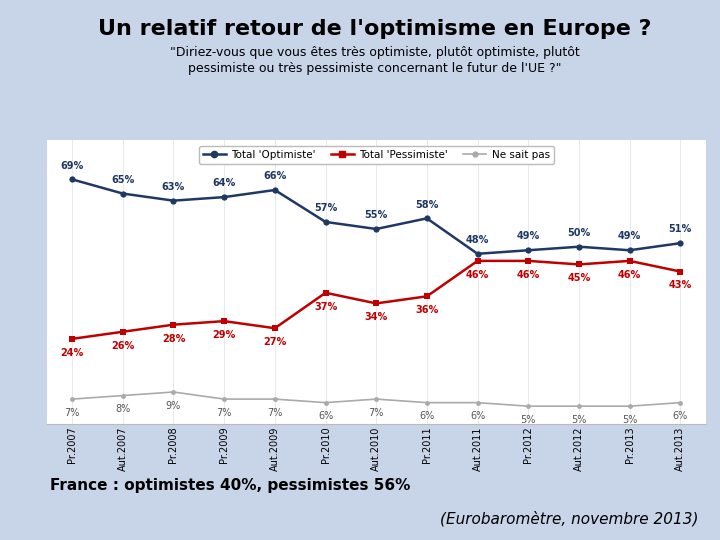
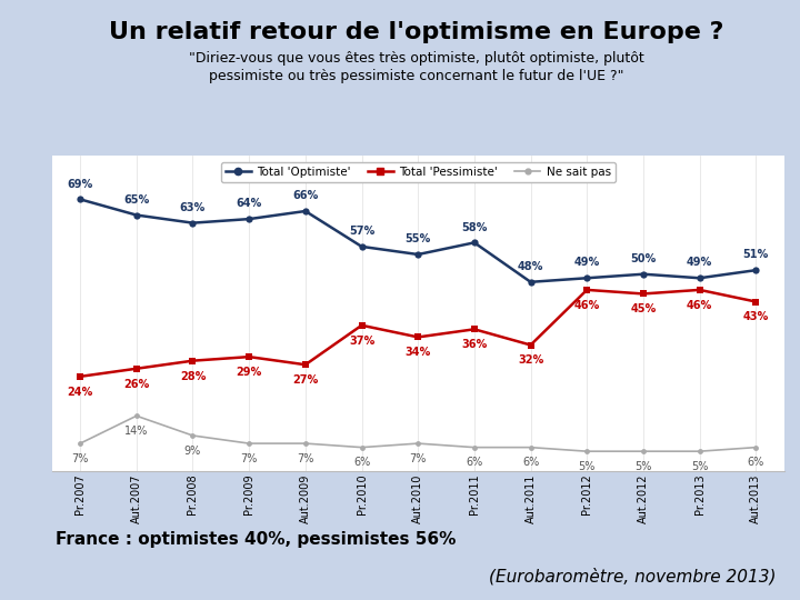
Ne sait pas/Aut.2007: 8% -> 14%
Total 'Pessimiste'/Aut.2011: 46% -> 32%
